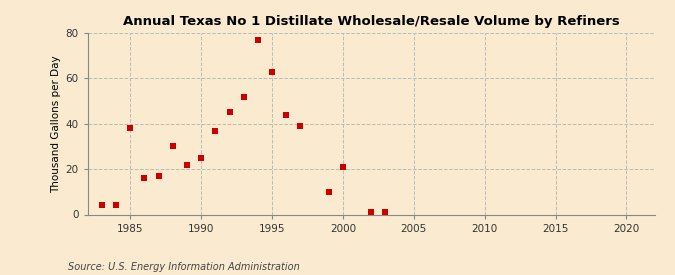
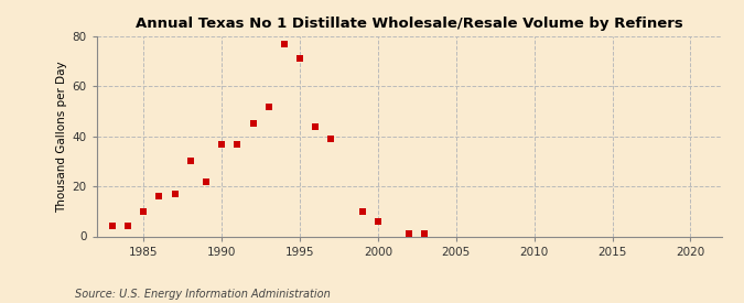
1985: 38 -> 10
1990: 25 -> 37
1995: 63 -> 71
2000: 21 -> 6
